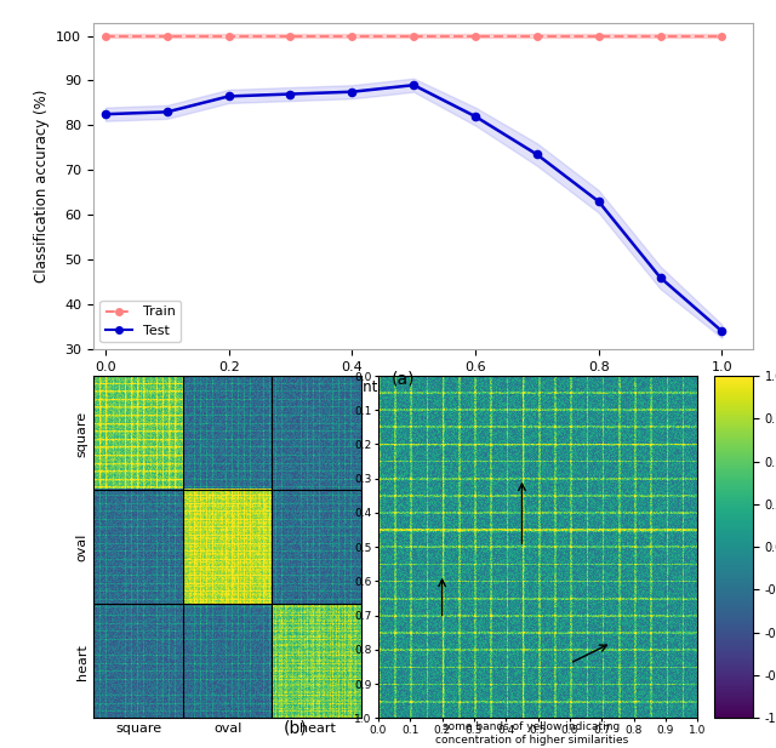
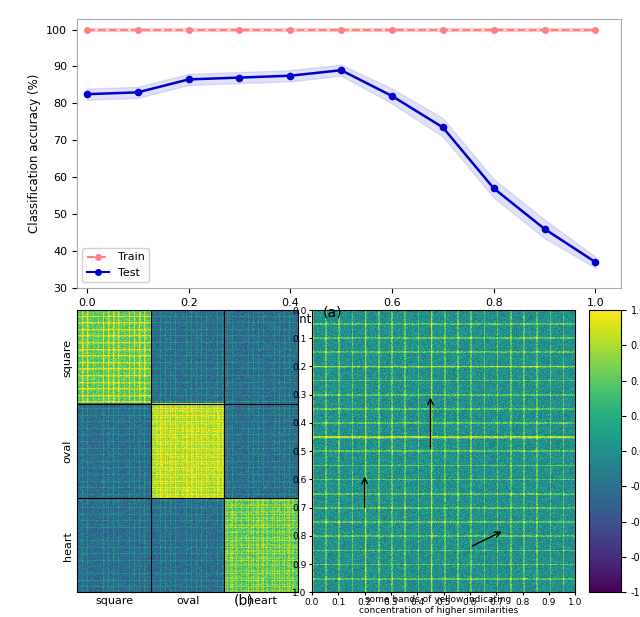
Test/0.8: 63.0 -> 57.0
Test/1.0: 34.0 -> 37.0
